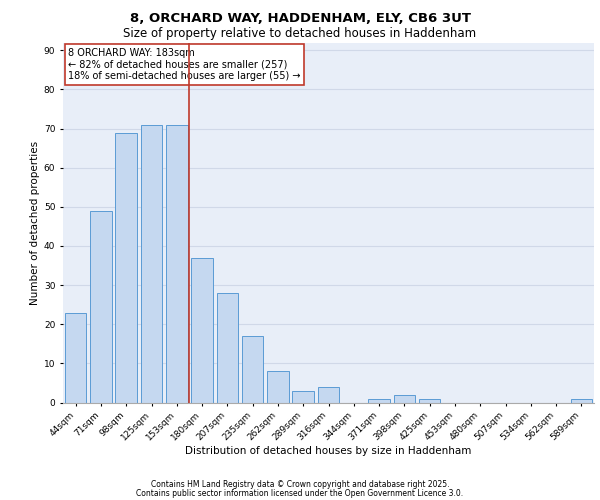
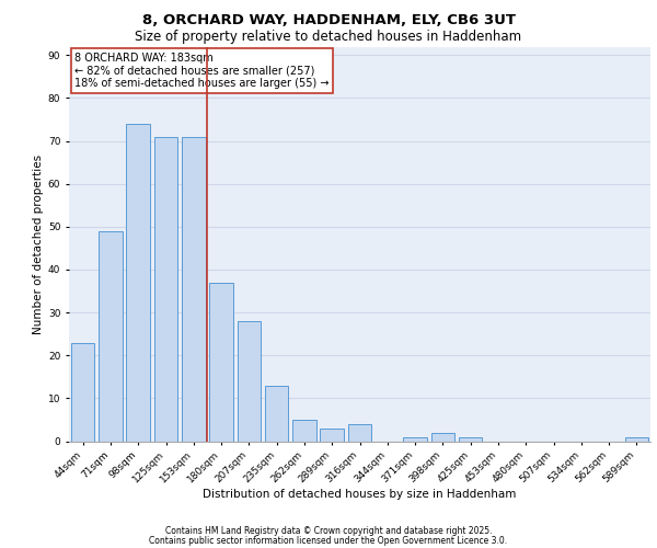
98sqm: 69 -> 74
235sqm: 17 -> 13
262sqm: 8 -> 5
